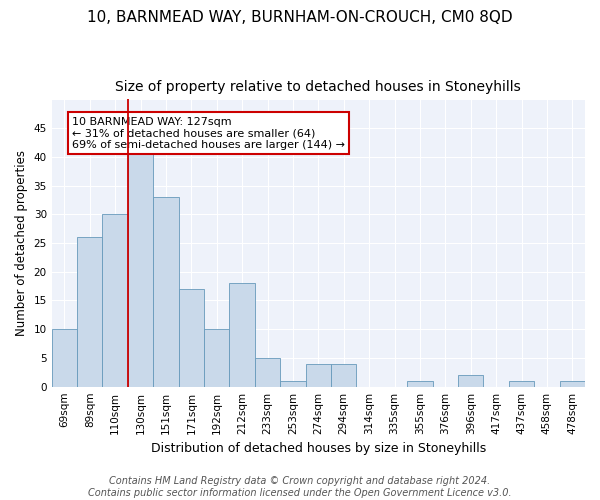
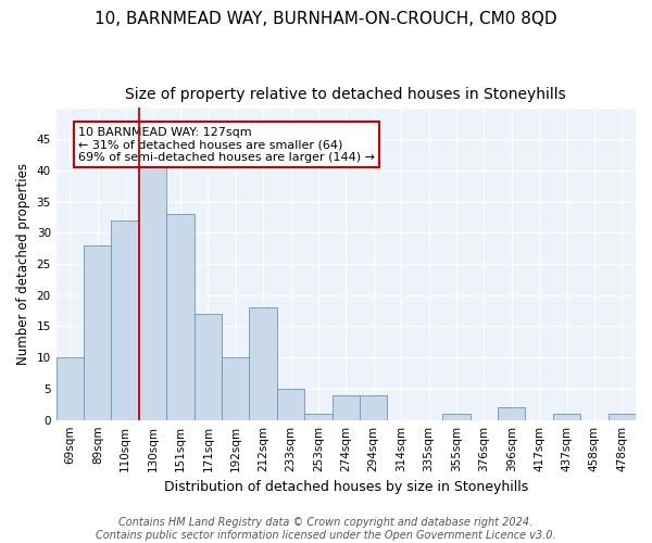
89sqm: 26 -> 28
110sqm: 30 -> 32
